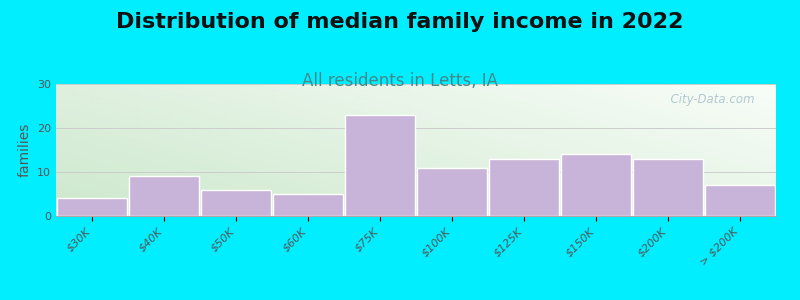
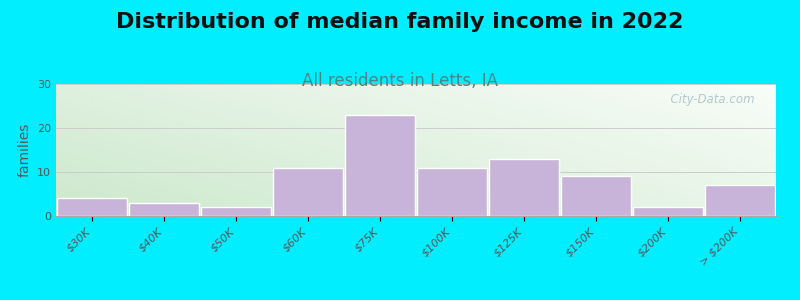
$40K: 9 -> 3
$50K: 6 -> 2
$60K: 5 -> 11
$150K: 14 -> 9
$200K: 13 -> 2
